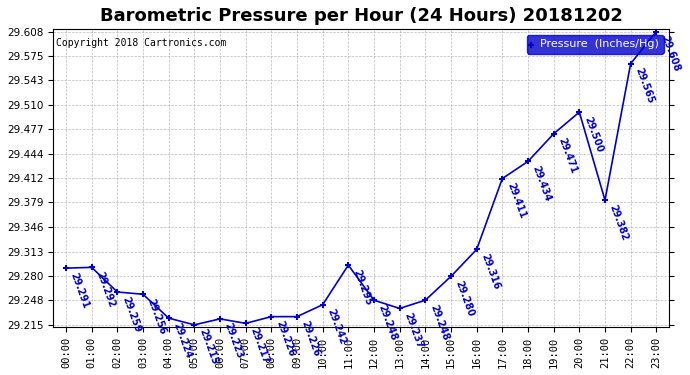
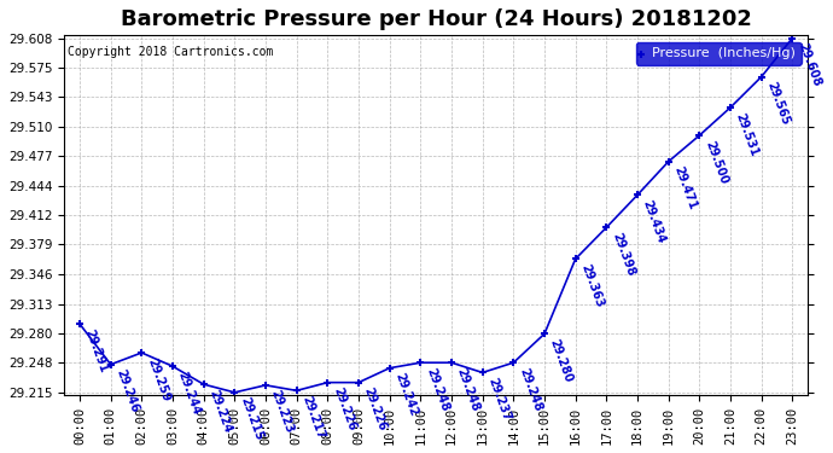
01:00: 29.292 -> 29.246
03:00: 29.256 -> 29.244
11:00: 29.295 -> 29.248
16:00: 29.316 -> 29.363
17:00: 29.411 -> 29.398
21:00: 29.382 -> 29.531
